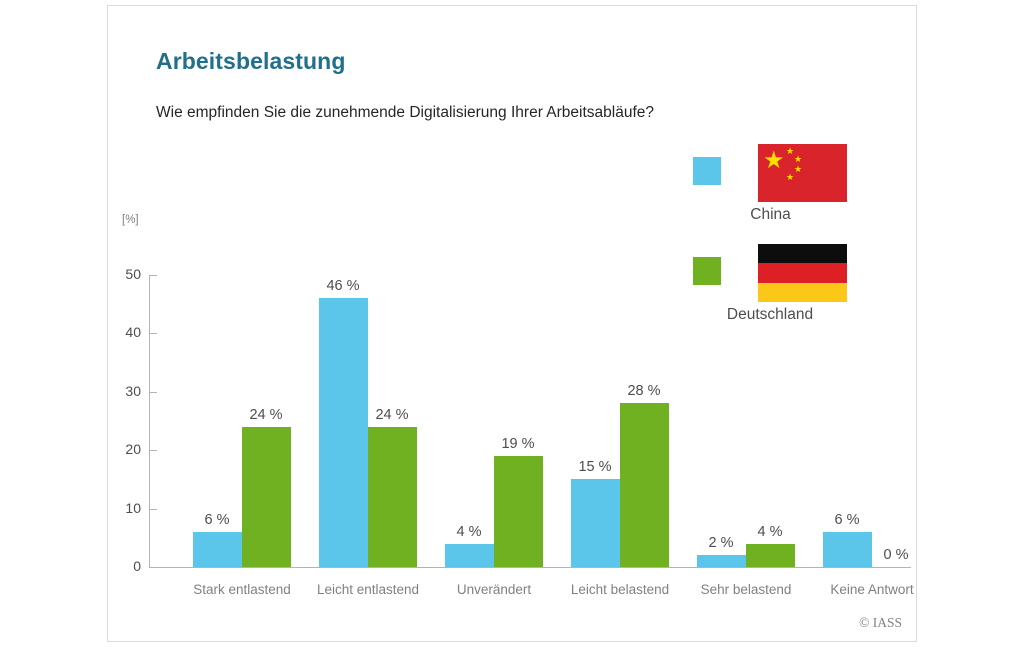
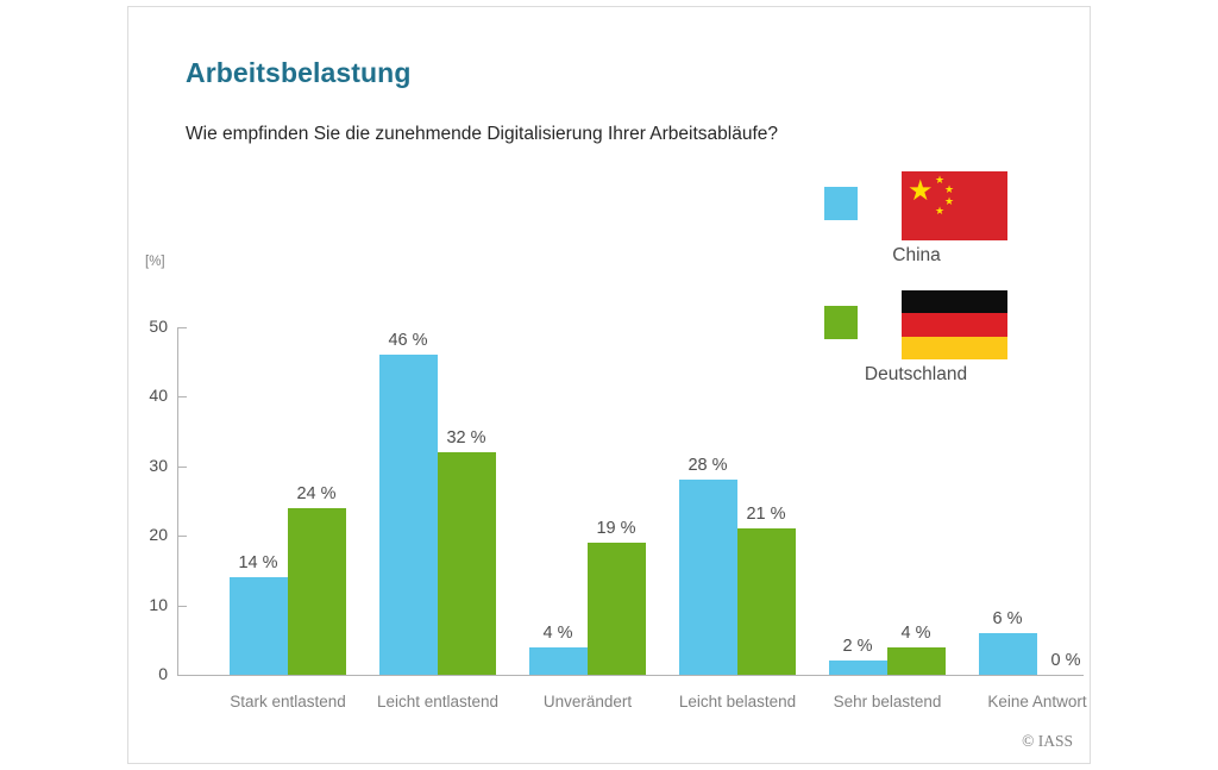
China/Stark entlastend: 6 -> 14
Deutschland/Leicht entlastend: 24 -> 32
China/Leicht belastend: 15 -> 28
Deutschland/Leicht belastend: 28 -> 21
